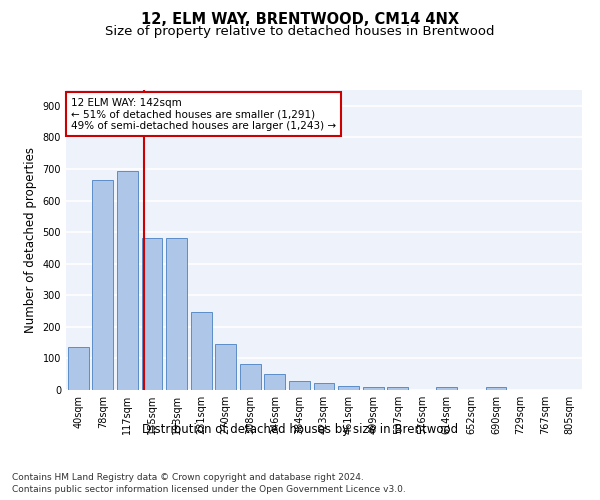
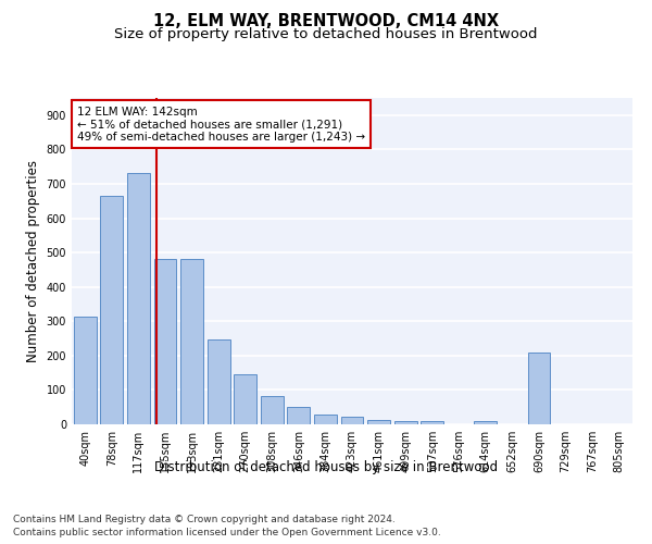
40sqm: 137 -> 315
117sqm: 693 -> 730
690sqm: 10 -> 210
